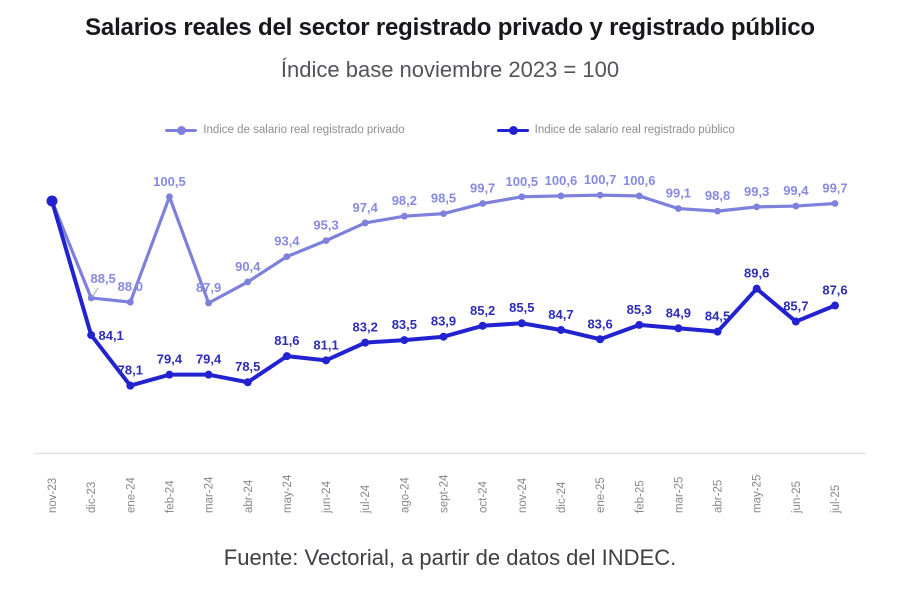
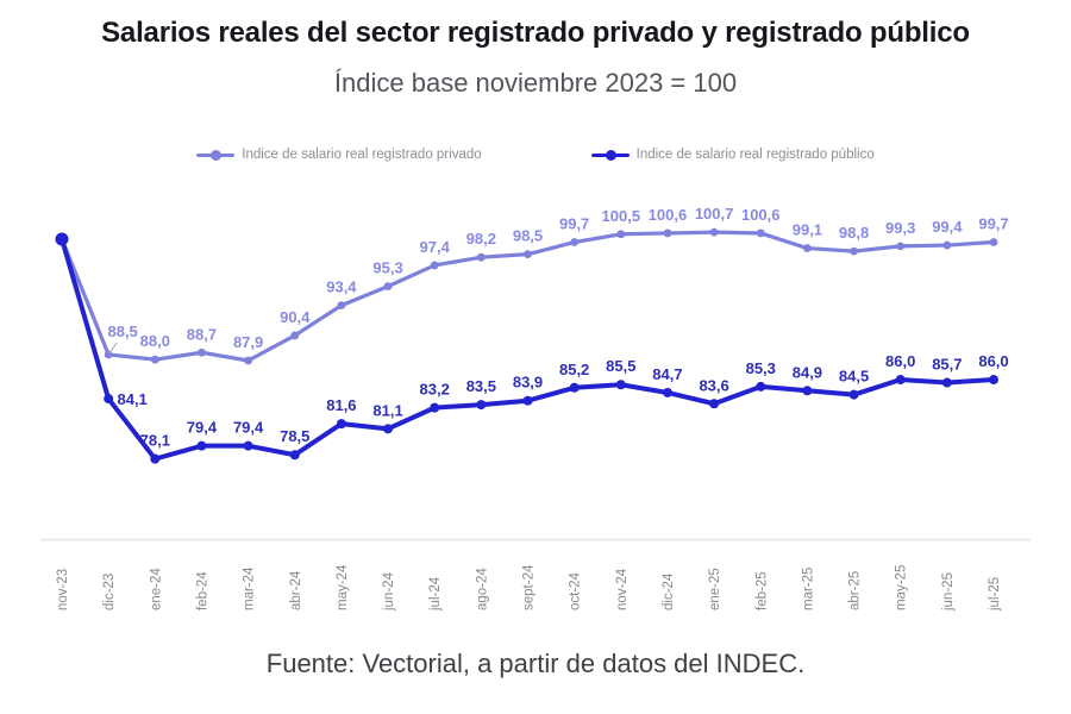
Indice de salario real registrado privado/feb-24: 100,5 -> 88,7
Indice de salario real registrado público/may-25: 89,6 -> 86,0
Indice de salario real registrado público/jul-25: 87,6 -> 86,0
